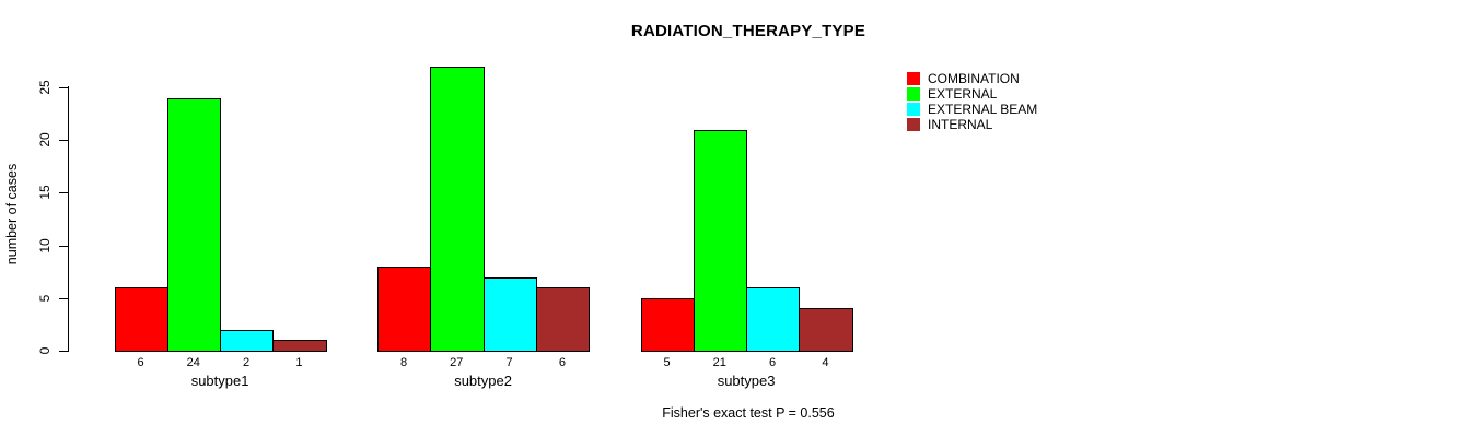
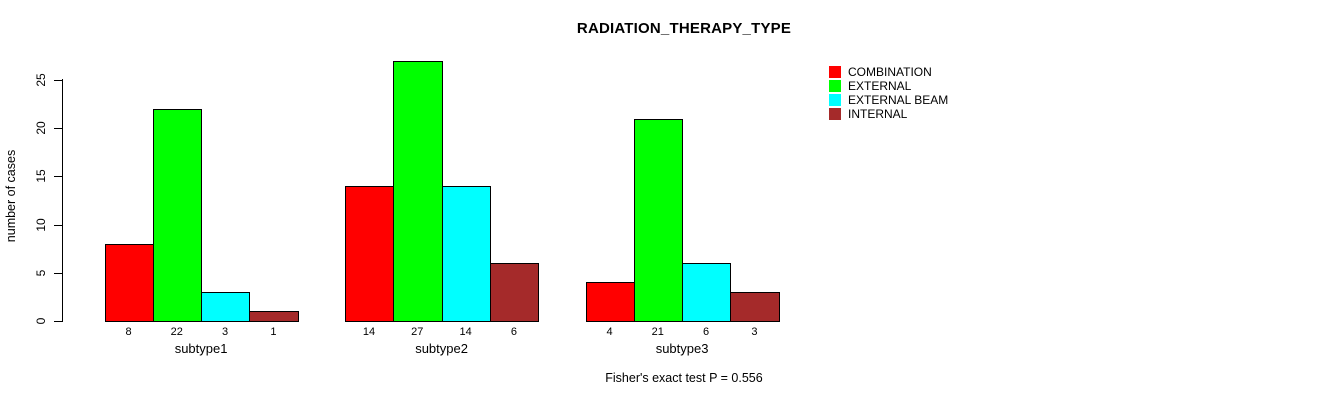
COMBINATION/subtype1: 6 -> 8
EXTERNAL/subtype1: 24 -> 22
EXTERNAL BEAM/subtype1: 2 -> 3
COMBINATION/subtype2: 8 -> 14
EXTERNAL BEAM/subtype2: 7 -> 14
COMBINATION/subtype3: 5 -> 4
INTERNAL/subtype3: 4 -> 3
